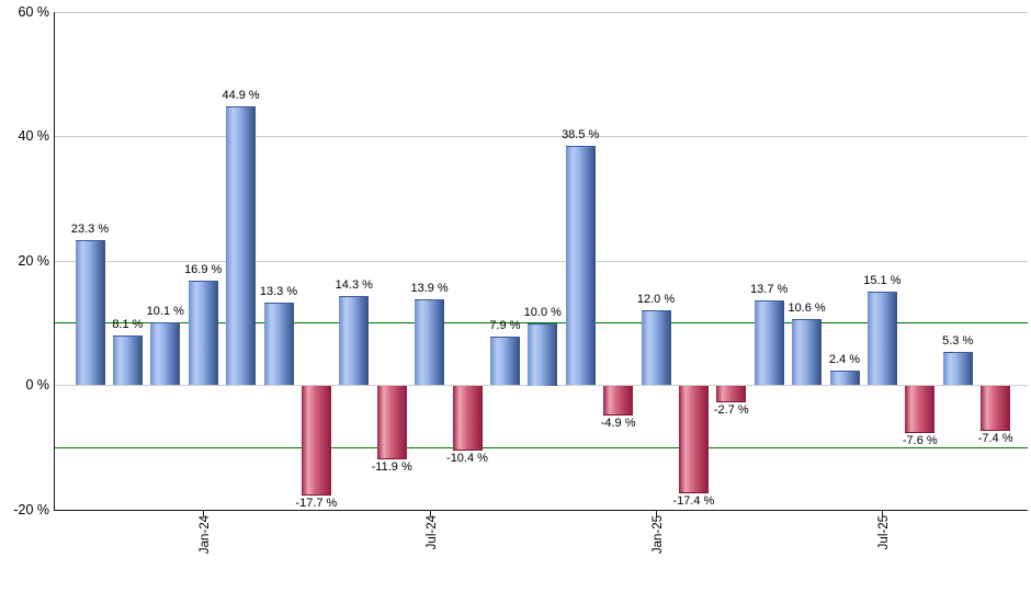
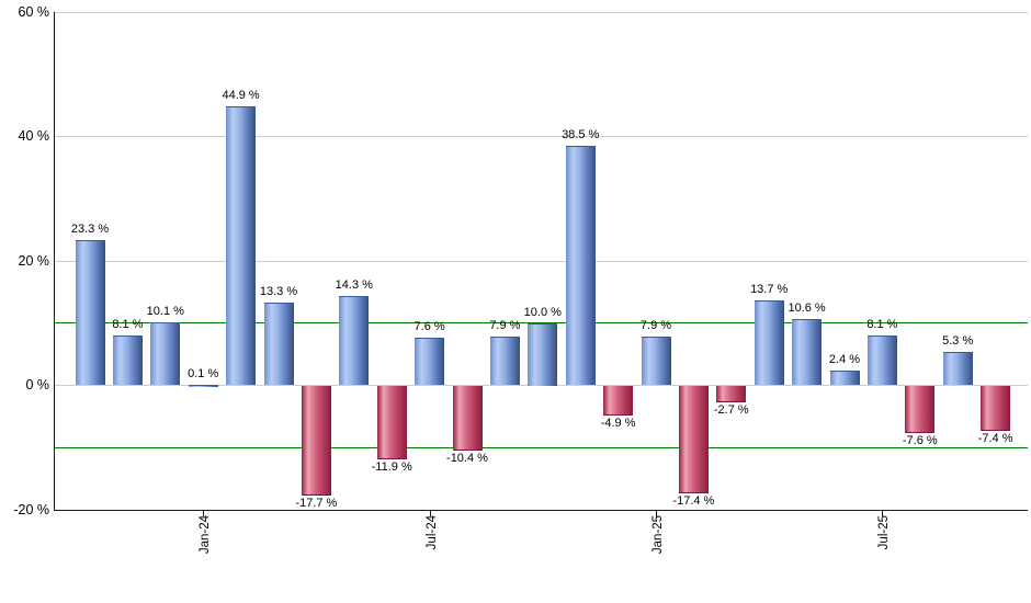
Jan-24: 16.9 -> 0.1
Jul-24: 13.9 -> 7.6
Jan-25: 12.0 -> 7.9
Jul-25: 15.1 -> 8.1
